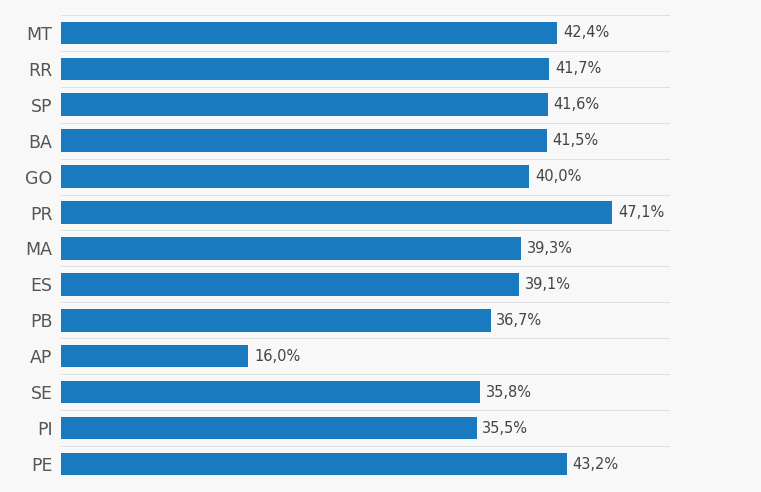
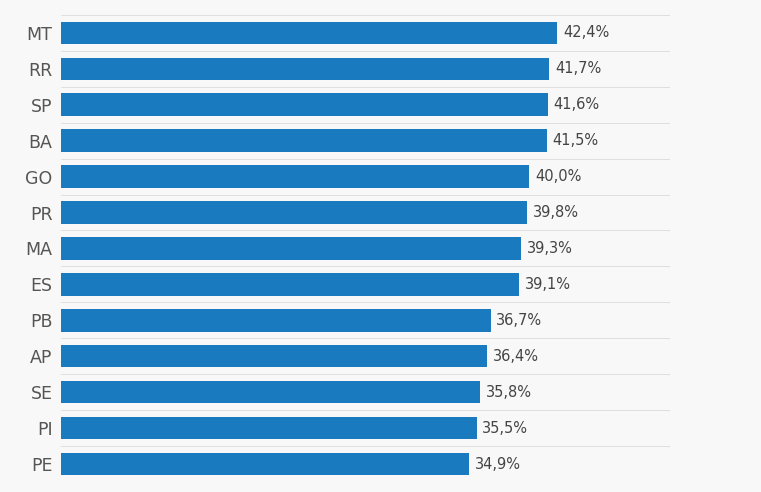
PR: 47,1% -> 39,8%
AP: 16,0% -> 36,4%
PE: 43,2% -> 34,9%
